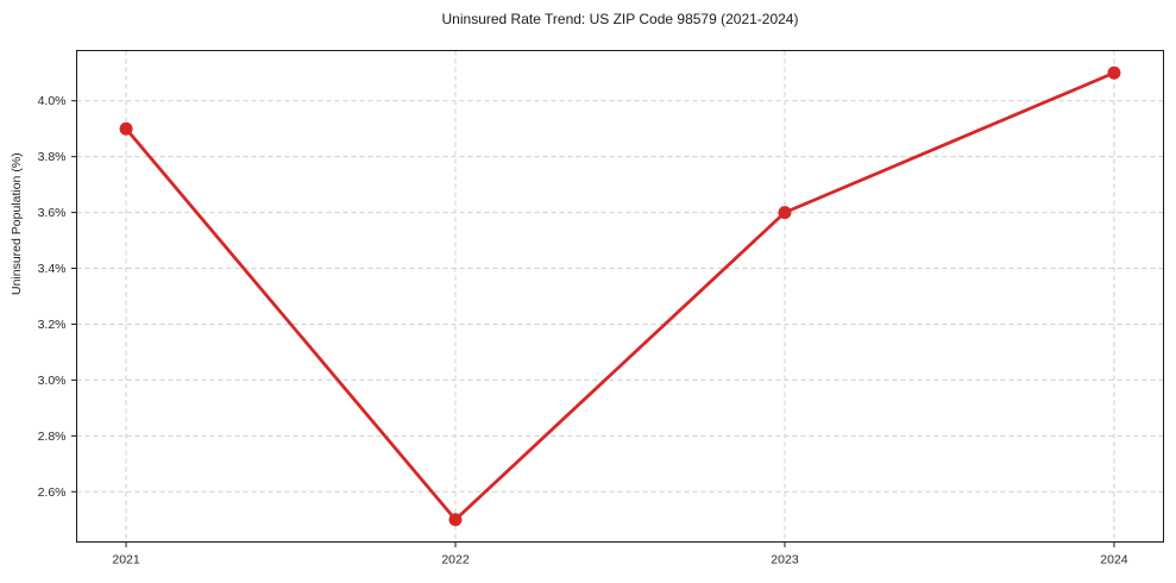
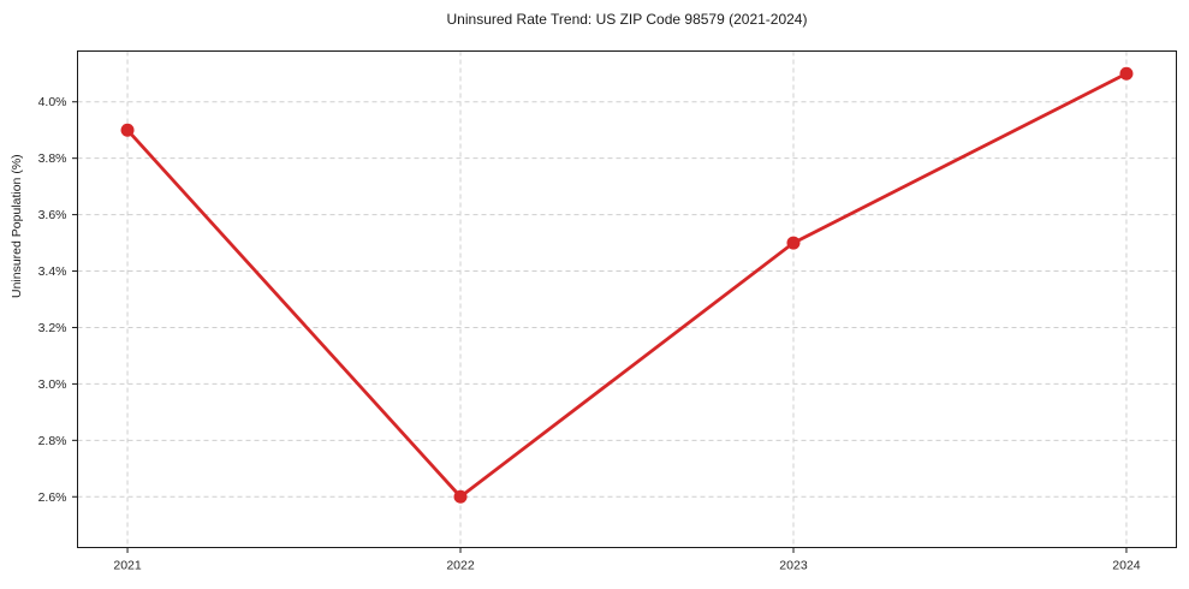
2022: 2.5% -> 2.6%
2023: 3.6% -> 3.5%
